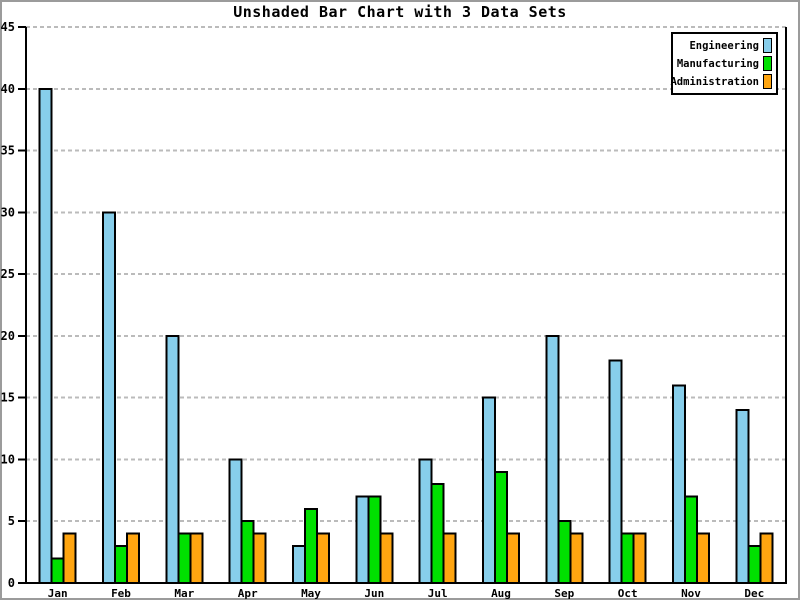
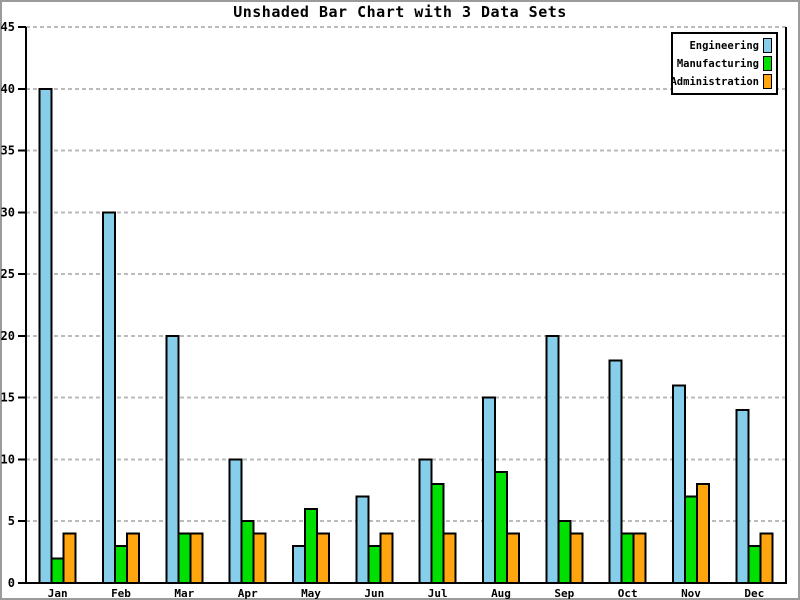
Manufacturing/Jun: 7 -> 3
Administration/Nov: 4 -> 8
